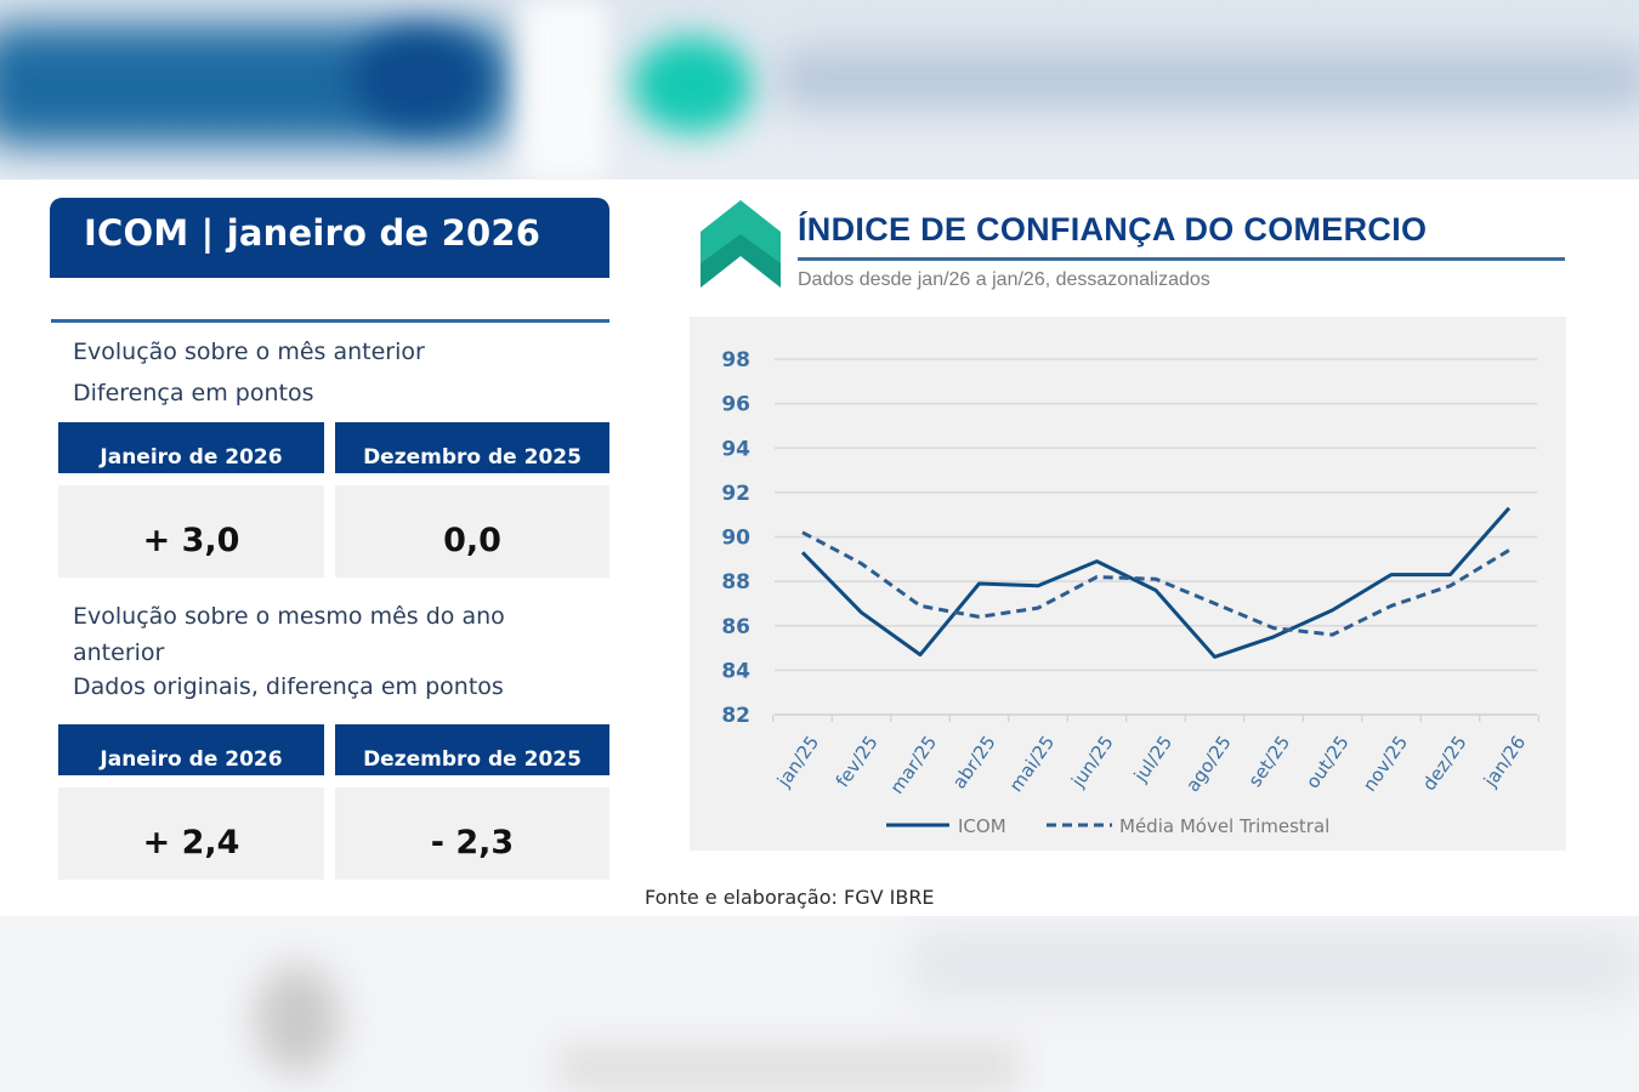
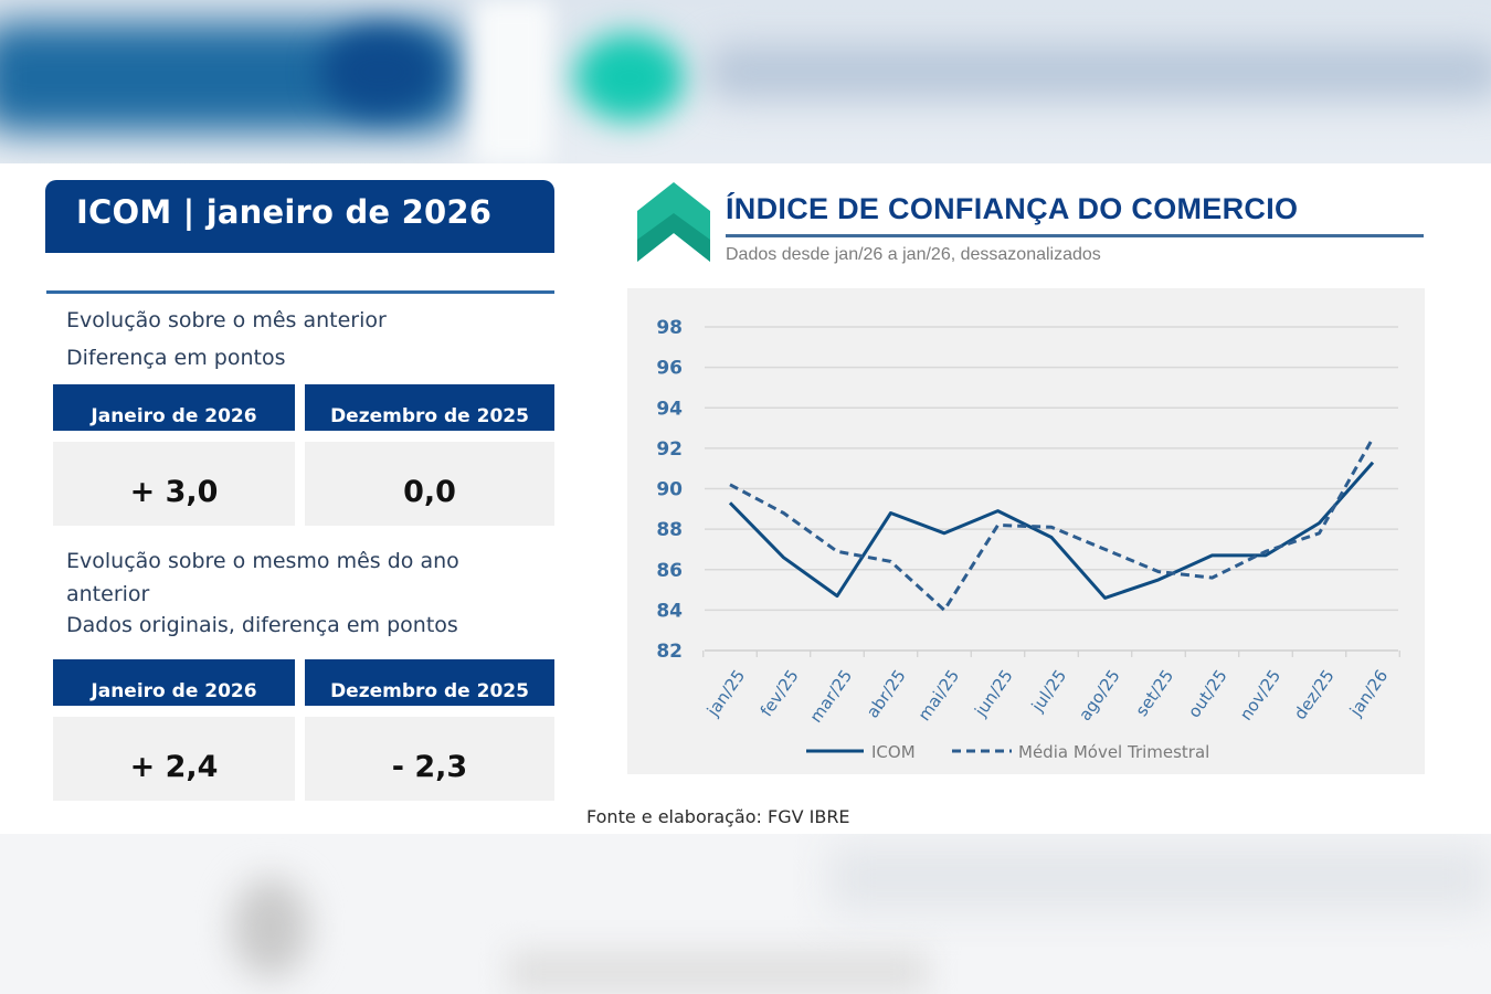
ICOM/abr/25: 87.9 -> 88.8
Média Móvel Trimestral/mai/25: 86.8 -> 84.0
ICOM/nov/25: 88.3 -> 86.7
Média Móvel Trimestral/jan/26: 89.4 -> 92.5
